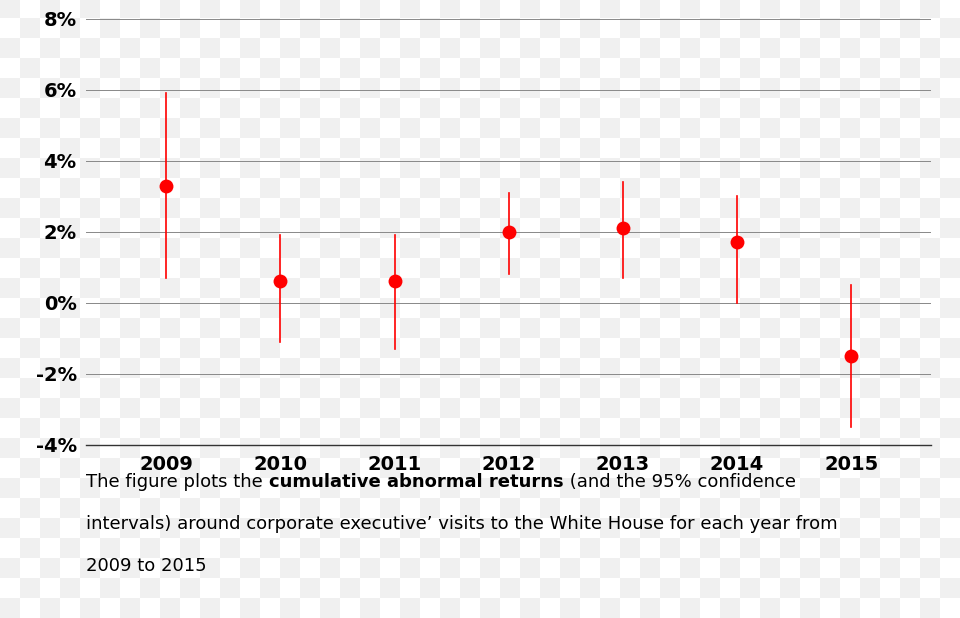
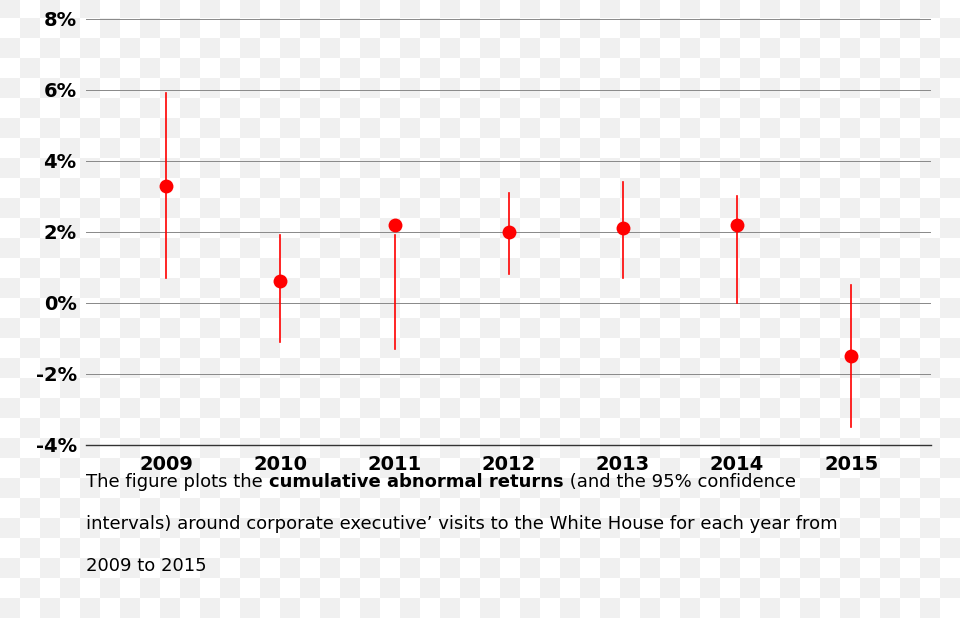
2011: 0.6% -> 2.2%
2014: 1.7% -> 2.2%
